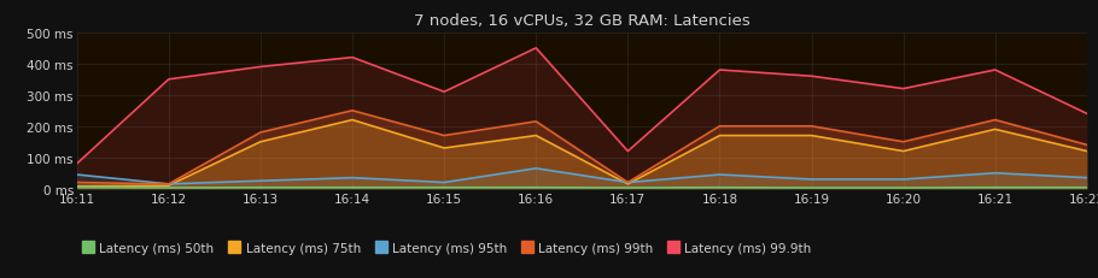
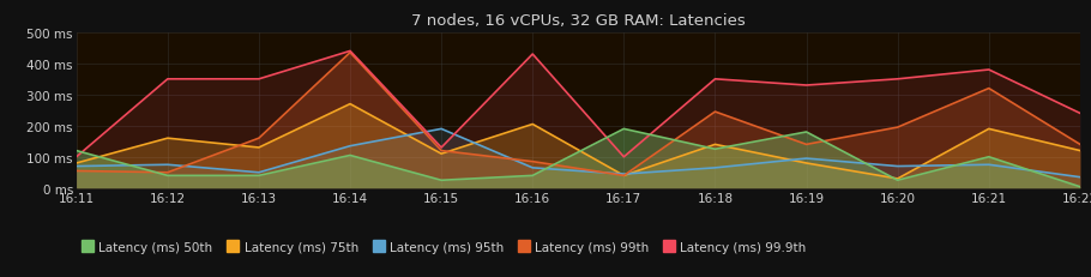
Latency (ms) 50th/16:11: 5 ms -> 120 ms
Latency (ms) 75th/16:11: 8 ms -> 80 ms
Latency (ms) 95th/16:11: 45 ms -> 70 ms
Latency (ms) 99th/16:11: 20 ms -> 55 ms
Latency (ms) 99.9th/16:11: 80 ms -> 100 ms
Latency (ms) 50th/16:12: 3 ms -> 40 ms
Latency (ms) 75th/16:12: 10 ms -> 160 ms
Latency (ms) 95th/16:12: 15 ms -> 75 ms
Latency (ms) 99th/16:12: 15 ms -> 50 ms
Latency (ms) 50th/16:13: 4 ms -> 40 ms
Latency (ms) 75th/16:13: 150 ms -> 130 ms
Latency (ms) 95th/16:13: 25 ms -> 50 ms
Latency (ms) 99th/16:13: 180 ms -> 160 ms
Latency (ms) 99.9th/16:13: 390 ms -> 350 ms
Latency (ms) 50th/16:14: 4 ms -> 105 ms
Latency (ms) 75th/16:14: 220 ms -> 270 ms
Latency (ms) 95th/16:14: 35 ms -> 135 ms
Latency (ms) 99th/16:14: 250 ms -> 435 ms
Latency (ms) 99.9th/16:14: 420 ms -> 440 ms
Latency (ms) 50th/16:15: 4 ms -> 25 ms
Latency (ms) 75th/16:15: 130 ms -> 110 ms
Latency (ms) 95th/16:15: 20 ms -> 190 ms
Latency (ms) 99th/16:15: 170 ms -> 120 ms
Latency (ms) 99.9th/16:15: 310 ms -> 130 ms
Latency (ms) 50th/16:16: 4 ms -> 40 ms
Latency (ms) 75th/16:16: 170 ms -> 205 ms
Latency (ms) 99th/16:16: 215 ms -> 85 ms
Latency (ms) 99.9th/16:16: 450 ms -> 430 ms
Latency (ms) 50th/16:17: 3 ms -> 190 ms
Latency (ms) 75th/16:17: 15 ms -> 40 ms
Latency (ms) 95th/16:17: 20 ms -> 45 ms
Latency (ms) 99th/16:17: 20 ms -> 40 ms
Latency (ms) 99.9th/16:17: 120 ms -> 100 ms
Latency (ms) 50th/16:18: 4 ms -> 125 ms
Latency (ms) 75th/16:18: 170 ms -> 140 ms
Latency (ms) 95th/16:18: 45 ms -> 65 ms
Latency (ms) 99th/16:18: 200 ms -> 245 ms
Latency (ms) 99.9th/16:18: 380 ms -> 350 ms
Latency (ms) 50th/16:19: 3 ms -> 180 ms
Latency (ms) 75th/16:19: 170 ms -> 80 ms
Latency (ms) 95th/16:19: 30 ms -> 95 ms
Latency (ms) 99th/16:19: 200 ms -> 140 ms
Latency (ms) 99.9th/16:19: 360 ms -> 330 ms
Latency (ms) 50th/16:20: 3 ms -> 25 ms
Latency (ms) 75th/16:20: 120 ms -> 30 ms
Latency (ms) 95th/16:20: 30 ms -> 70 ms
Latency (ms) 99th/16:20: 150 ms -> 195 ms
Latency (ms) 99.9th/16:20: 320 ms -> 350 ms
Latency (ms) 50th/16:21: 4 ms -> 100 ms
Latency (ms) 95th/16:21: 50 ms -> 75 ms
Latency (ms) 99th/16:21: 220 ms -> 320 ms
